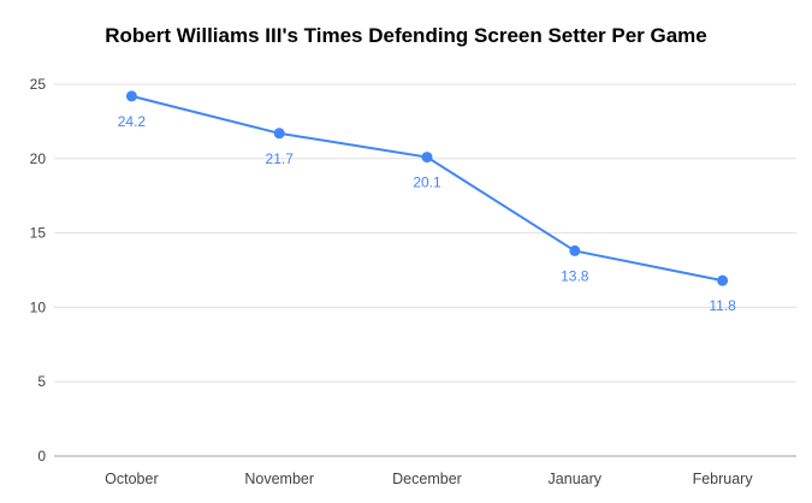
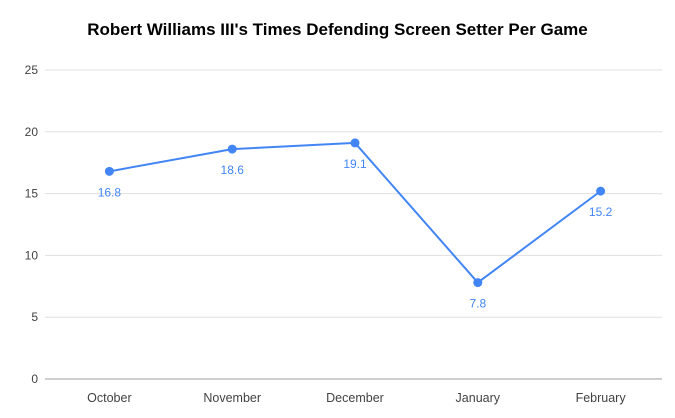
October: 24.2 -> 16.8
November: 21.7 -> 18.6
December: 20.1 -> 19.1
January: 13.8 -> 7.8
February: 11.8 -> 15.2
